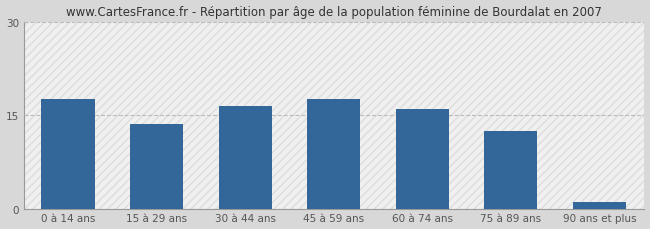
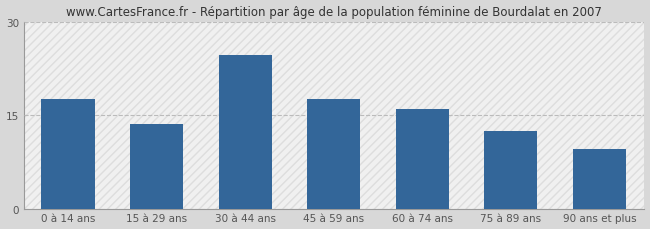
30 à 44 ans: 16.5 -> 24.6
90 ans et plus: 1.0 -> 9.6
